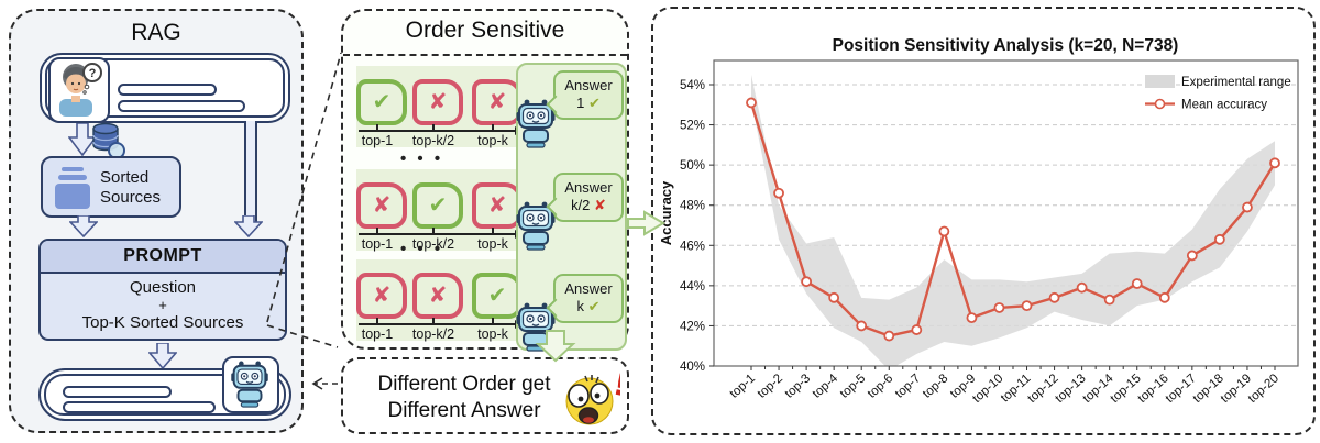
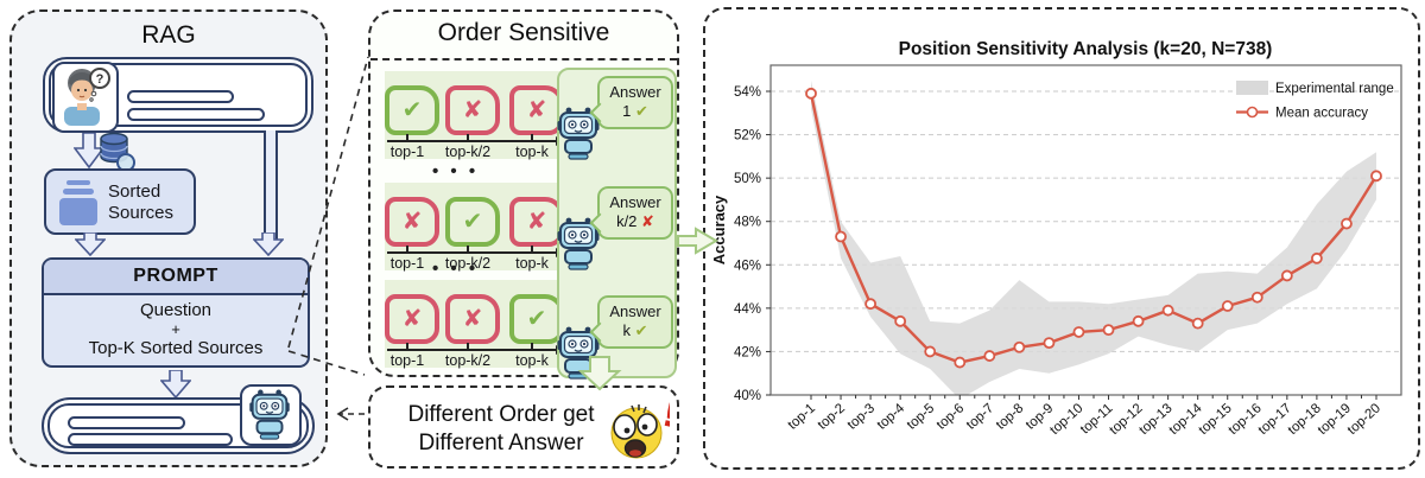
top-1: 53.1% -> 53.9%
top-2: 48.6% -> 47.3%
top-8: 46.7% -> 42.2%
top-16: 43.4% -> 44.5%
